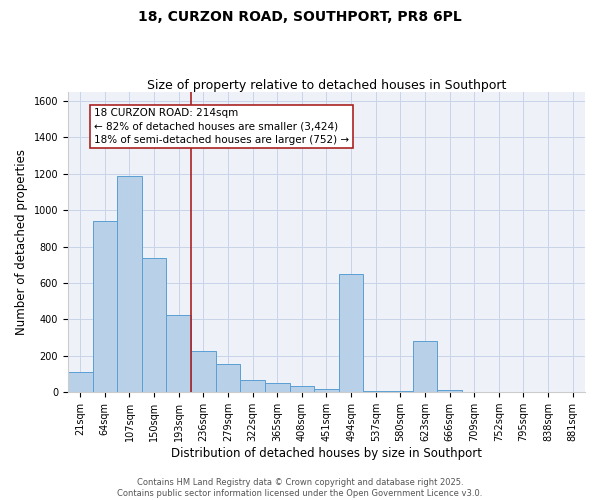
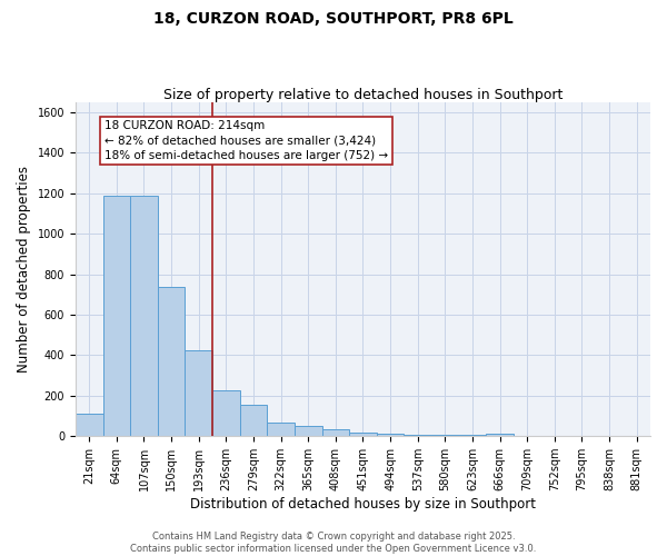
64sqm: 940 -> 1190
494sqm: 650 -> 10
623sqm: 280 -> 0
